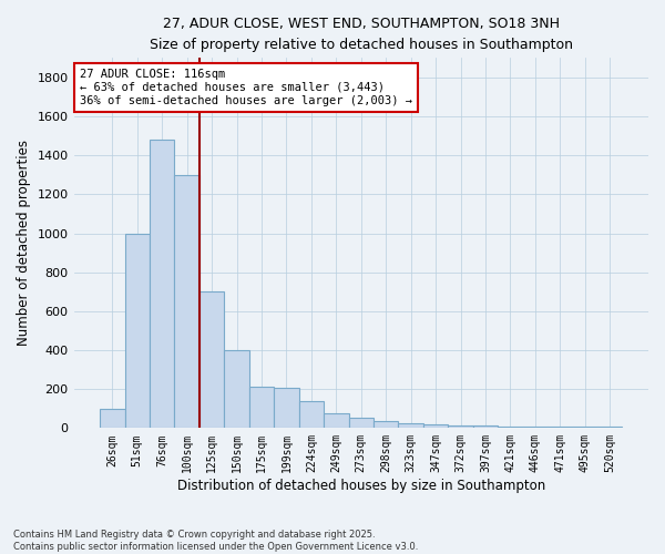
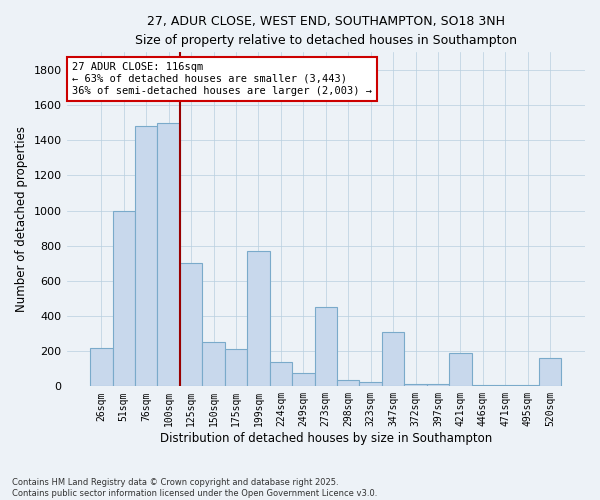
26sqm: 100 -> 220
100sqm: 1300 -> 1500
150sqm: 400 -> 250
199sqm: 200 -> 770
273sqm: 60 -> 450
347sqm: 20 -> 310
421sqm: 10 -> 190
520sqm: 10 -> 160
